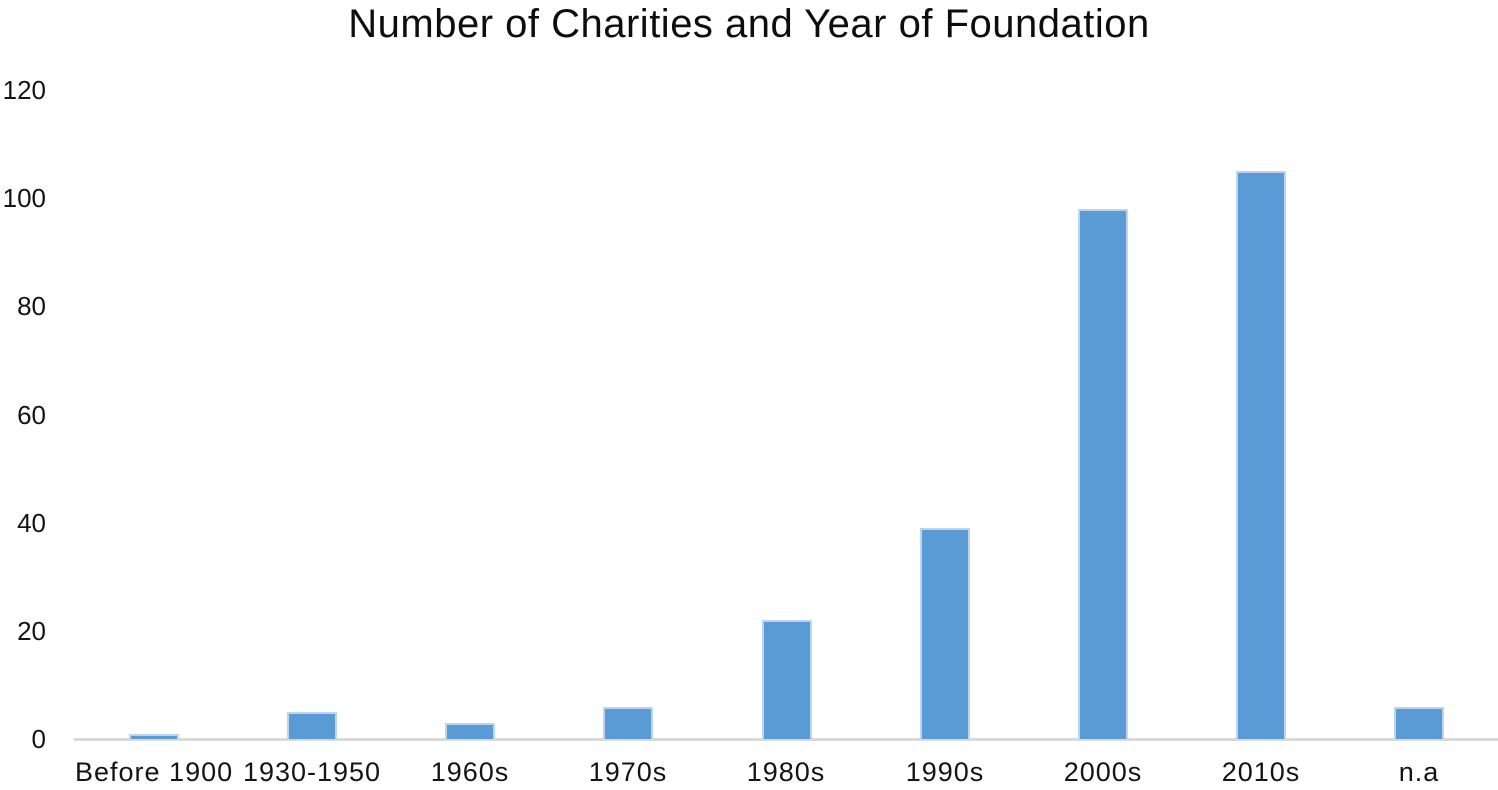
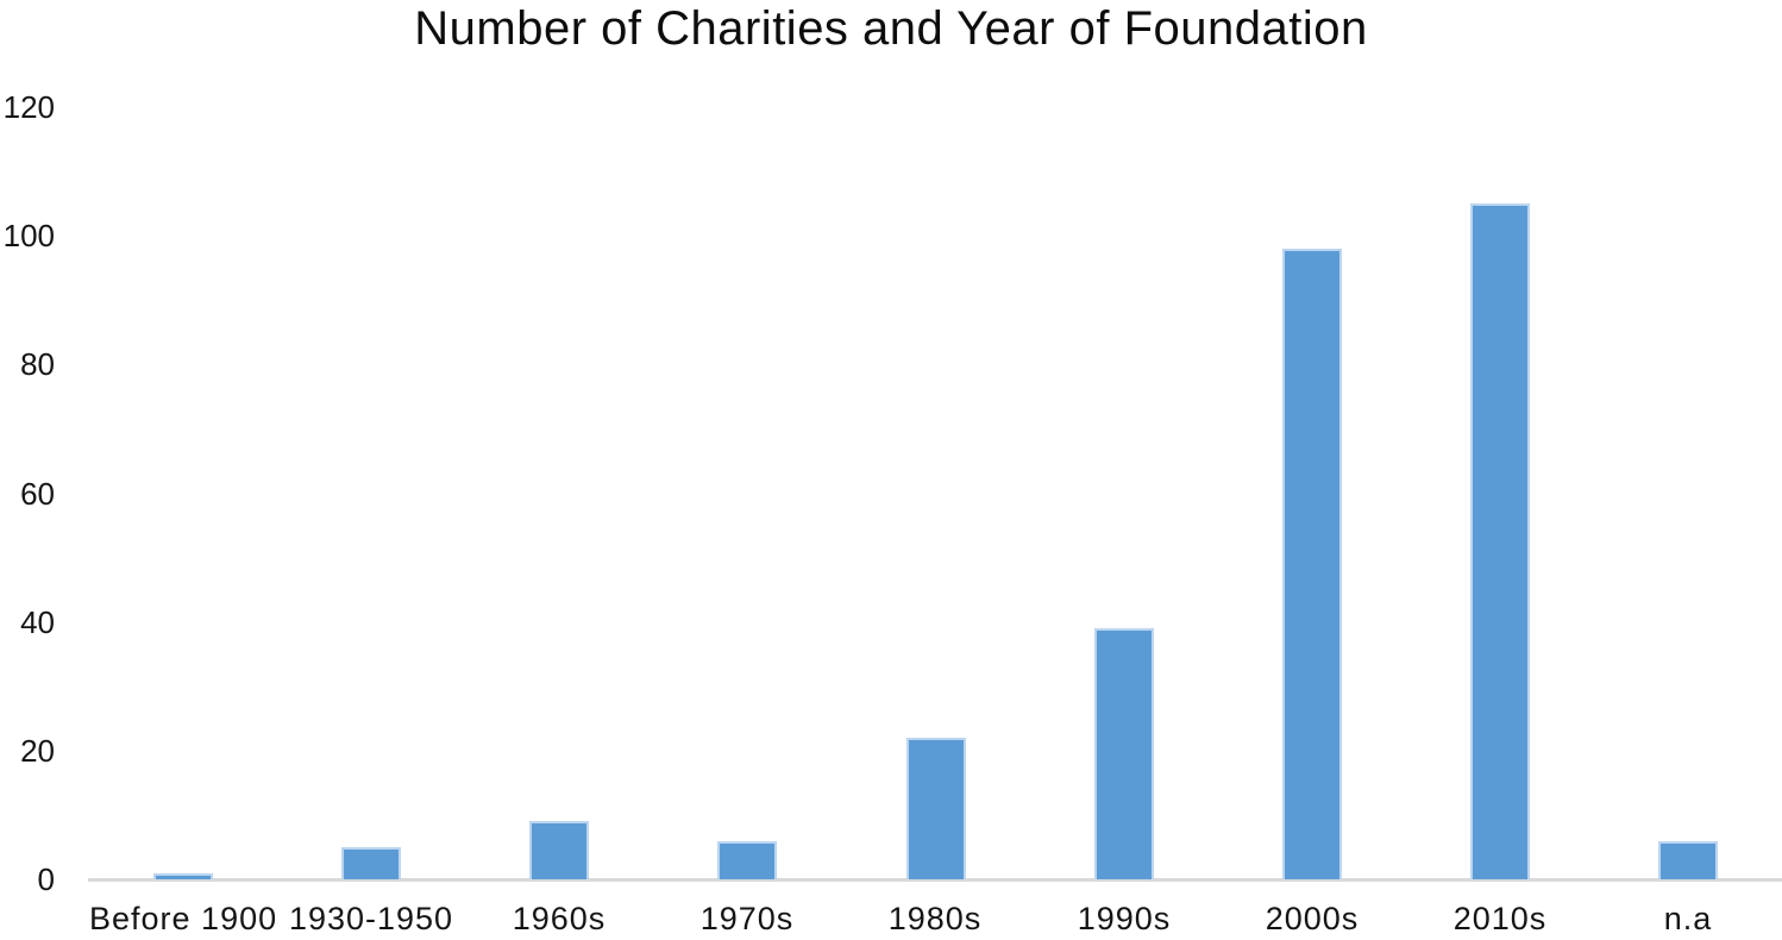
1960s: 3 -> 9
